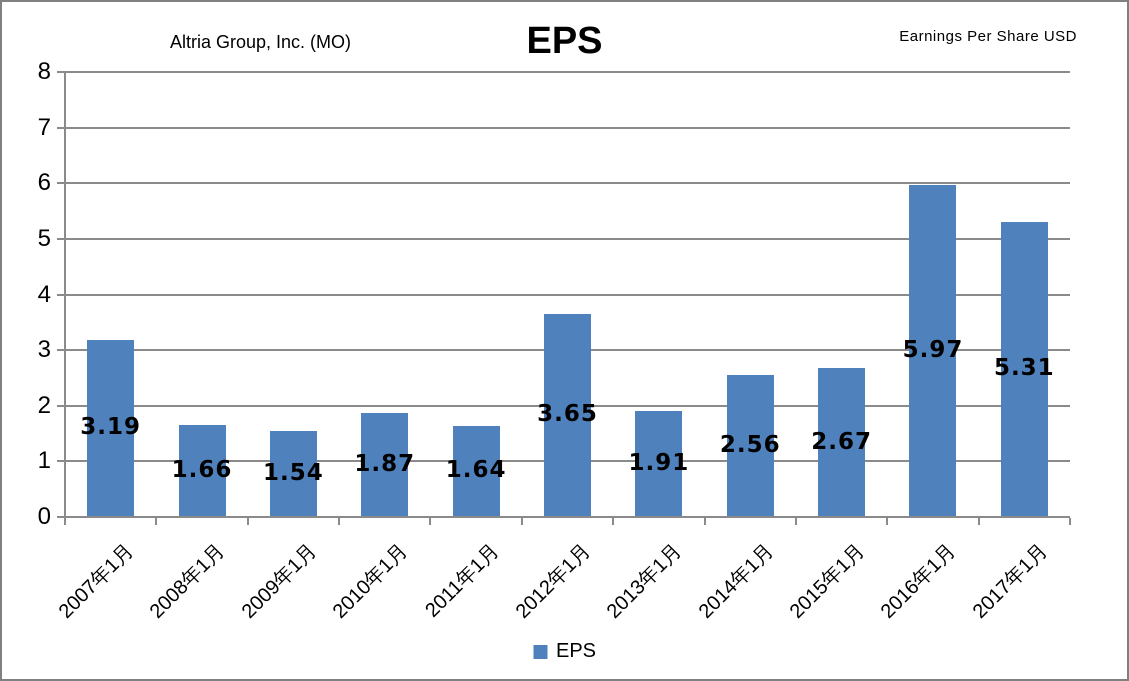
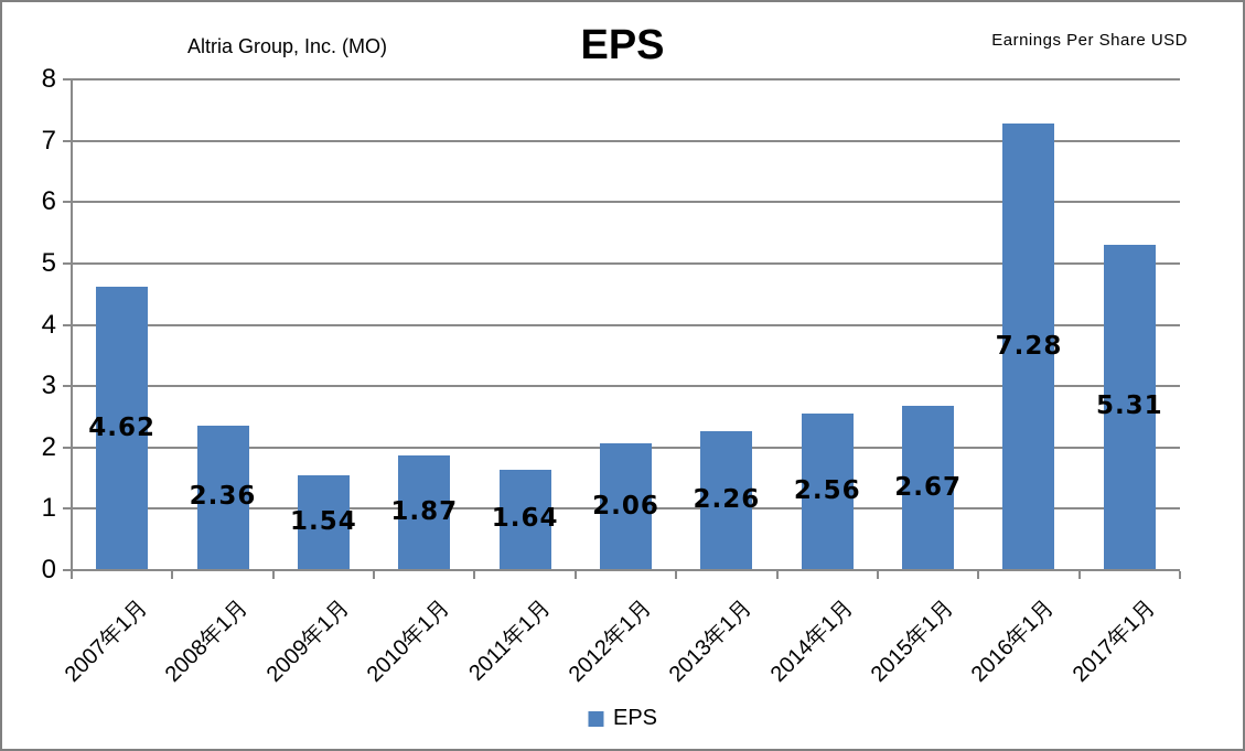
2007年1月: 3.19 -> 4.62
2008年1月: 1.66 -> 2.36
2012年1月: 3.65 -> 2.06
2013年1月: 1.91 -> 2.26
2016年1月: 5.97 -> 7.28
